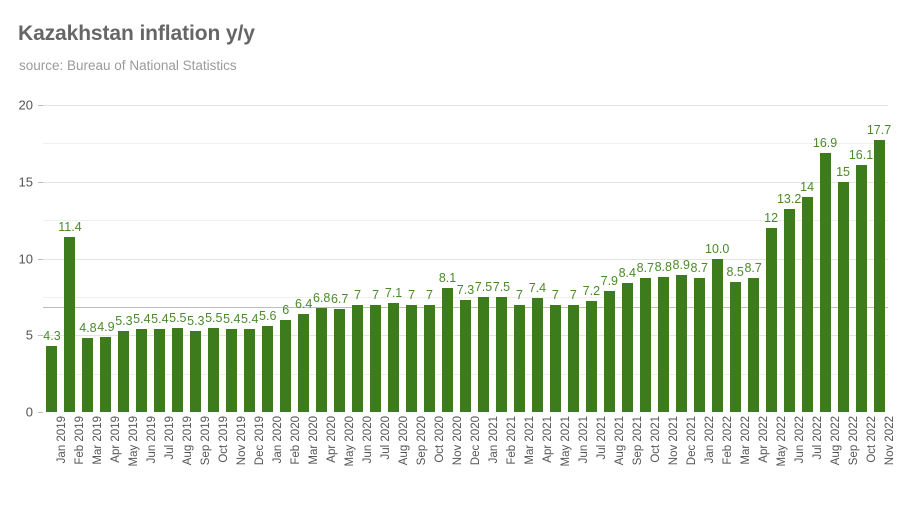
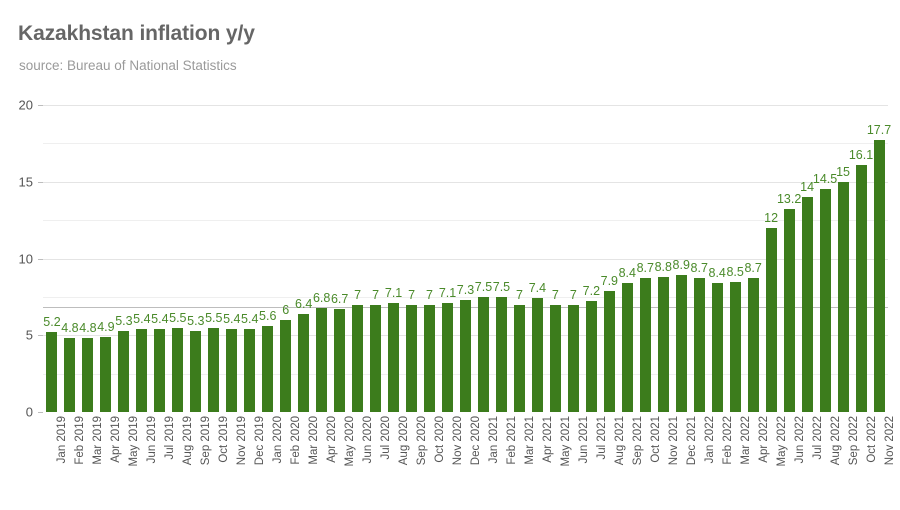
Jan 2019: 4.3 -> 5.2
Feb 2019: 11.4 -> 4.8
Nov 2020: 8.1 -> 7.1
Feb 2022: 10.0 -> 8.4
Aug 2022: 16.9 -> 14.5
